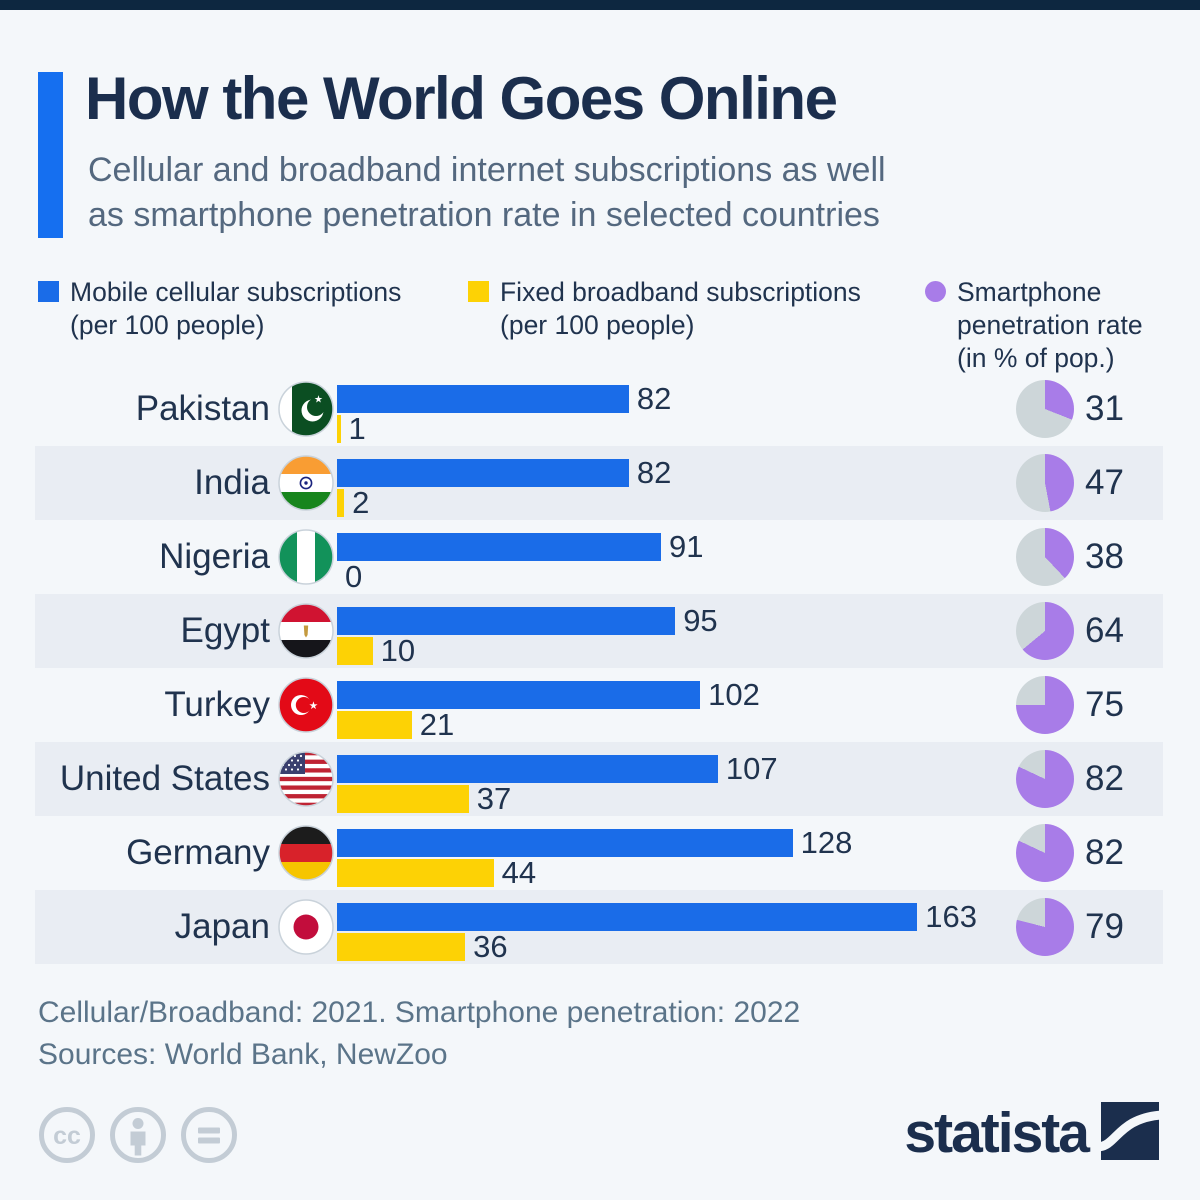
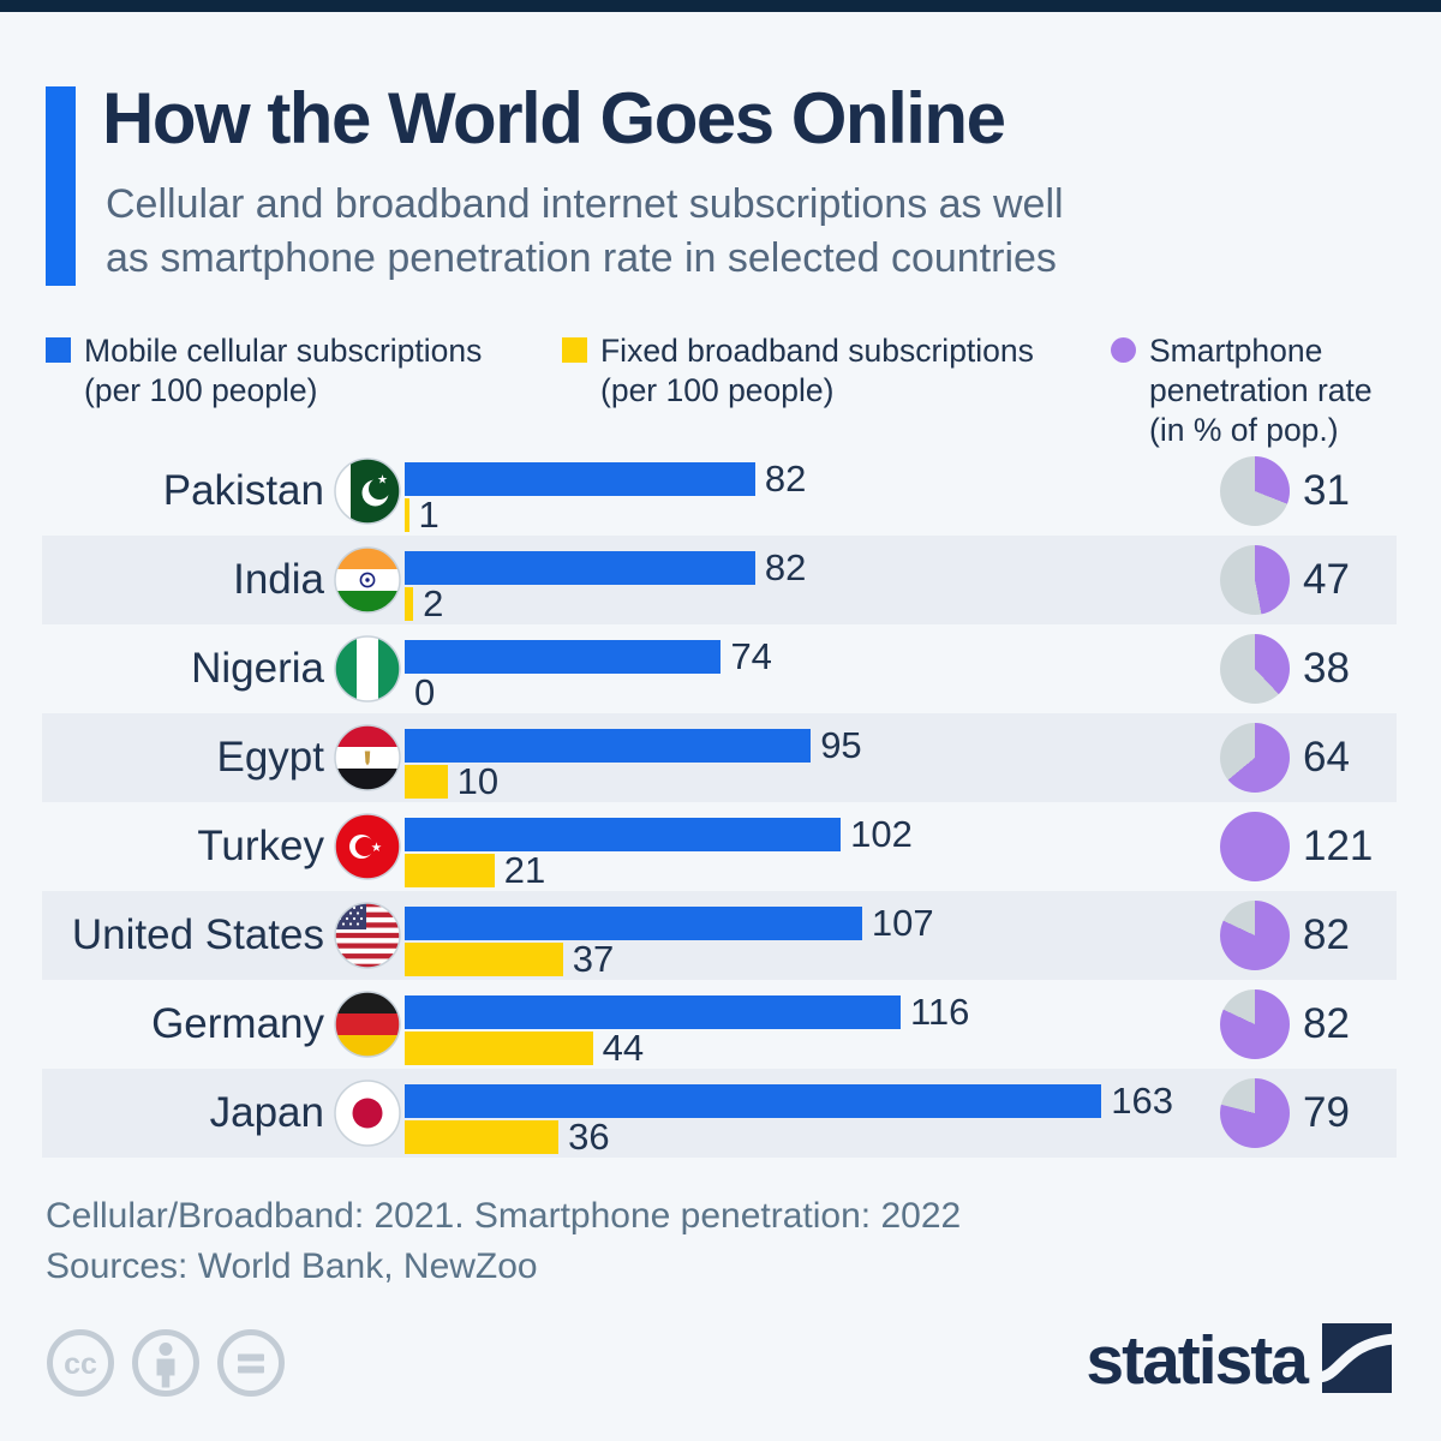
Mobile cellular subscriptions (per 100 people)/Nigeria: 91 -> 74
Smartphone penetration rate (in % of pop.)/Turkey: 75 -> 121
Mobile cellular subscriptions (per 100 people)/Germany: 128 -> 116
